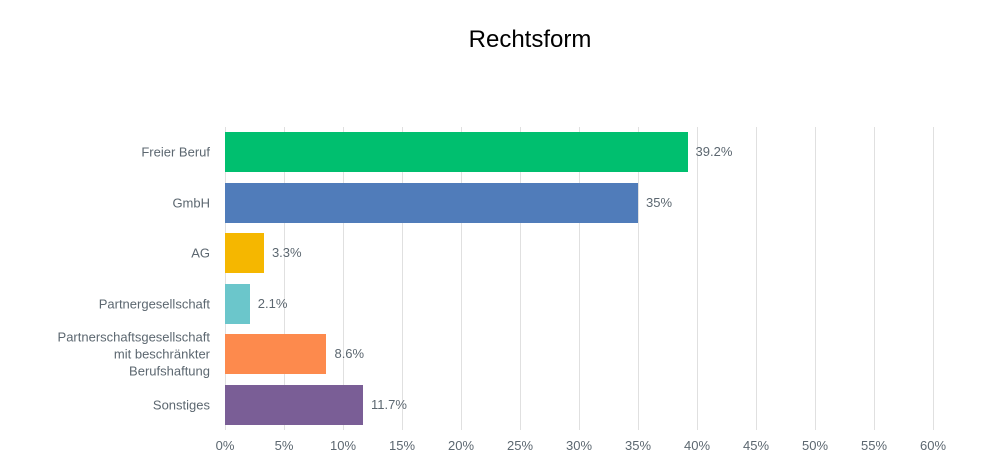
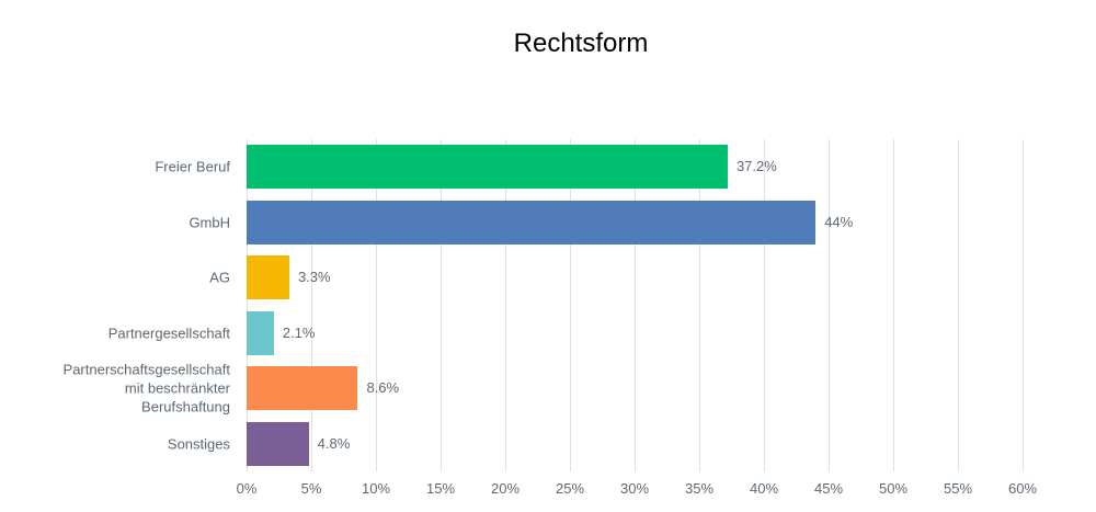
Freier Beruf: 39.2% -> 37.2%
GmbH: 35% -> 44%
Sonstiges: 11.7% -> 4.8%
